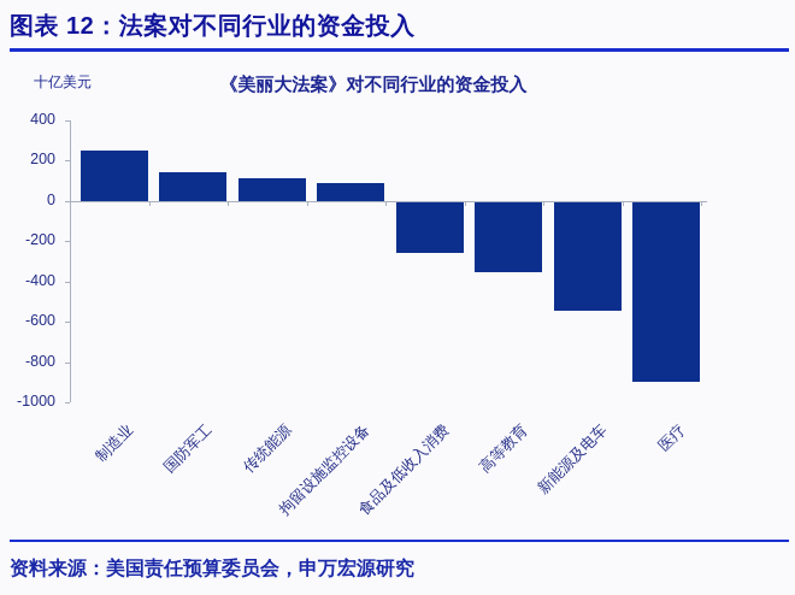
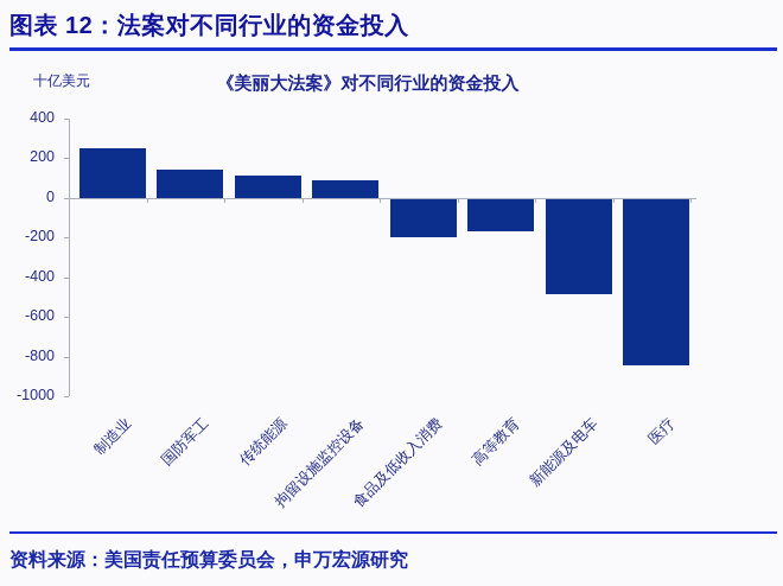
食品及低收入消费: -250 -> -190
高等教育: -350 -> -160
新能源及电车: -540 -> -480
医疗: -890 -> -840
